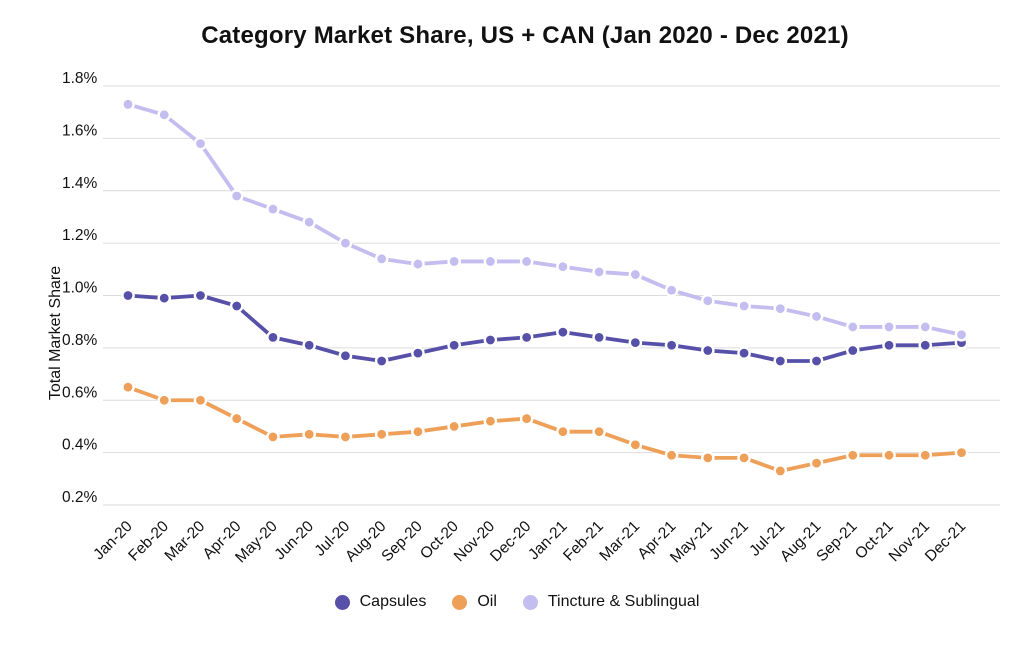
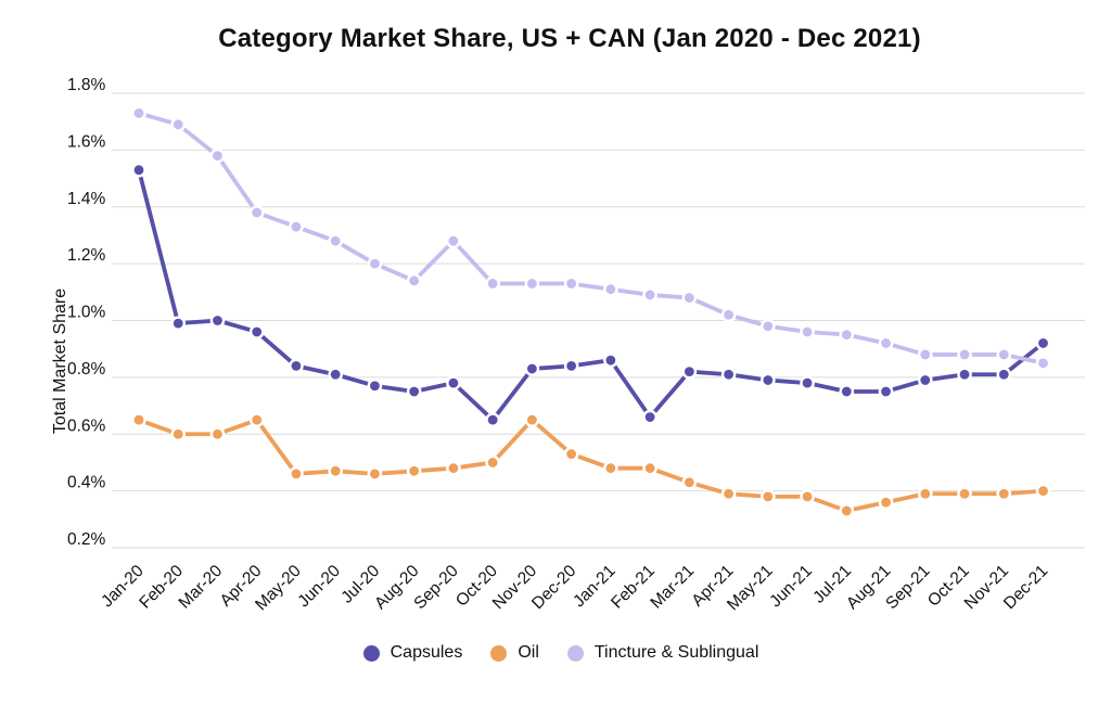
Capsules/Jan-20: 1.00% -> 1.53%
Oil/Apr-20: 0.53% -> 0.65%
Tincture & Sublingual/Sep-20: 1.12% -> 1.28%
Capsules/Oct-20: 0.81% -> 0.65%
Oil/Nov-20: 0.52% -> 0.65%
Capsules/Feb-21: 0.84% -> 0.66%
Capsules/Dec-21: 0.82% -> 0.92%
